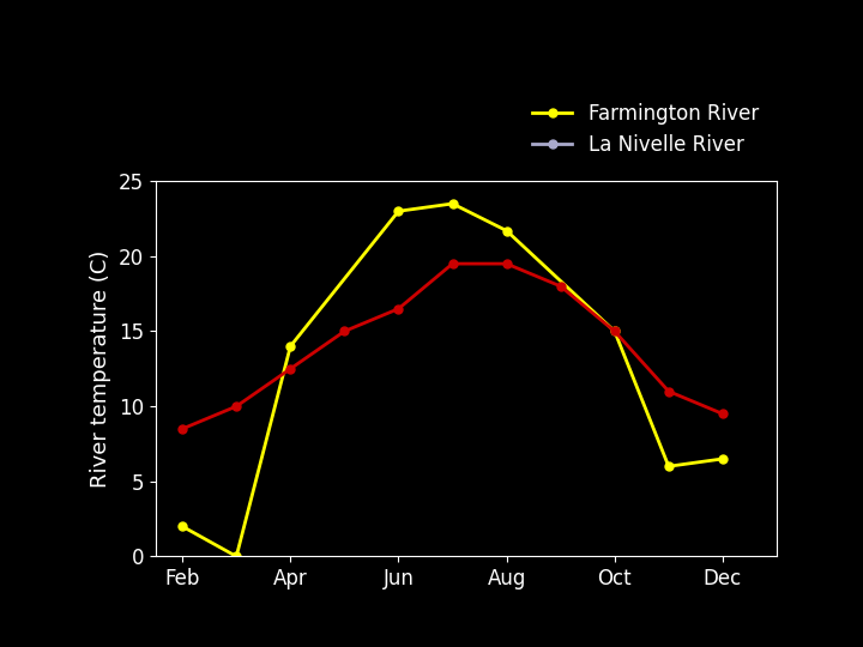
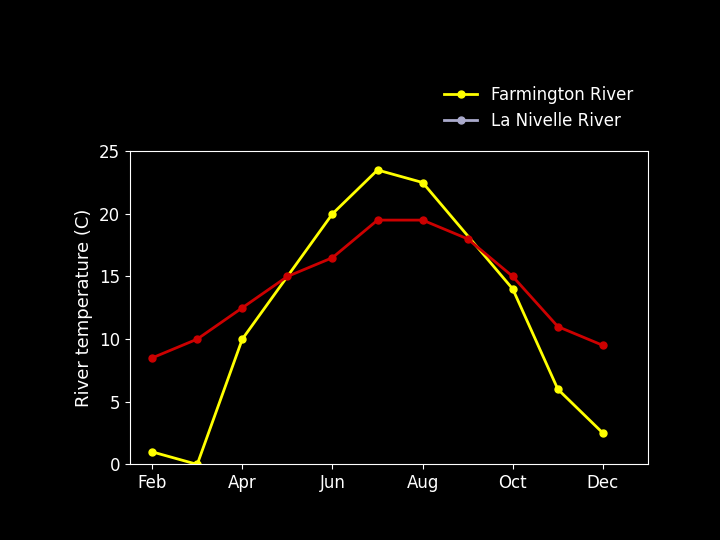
Farmington River/Feb: 2.0 -> 1.0
Farmington River/Apr: 14.0 -> 10.0
Farmington River/Jun: 23.0 -> 20.0
Farmington River/Aug: 21.7 -> 22.5
Farmington River/Oct: 15.0 -> 14.0
Farmington River/Dec: 6.5 -> 2.5
